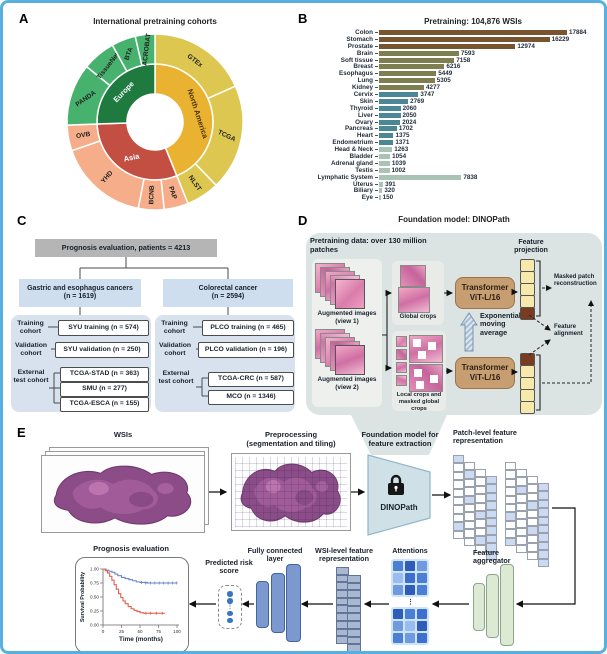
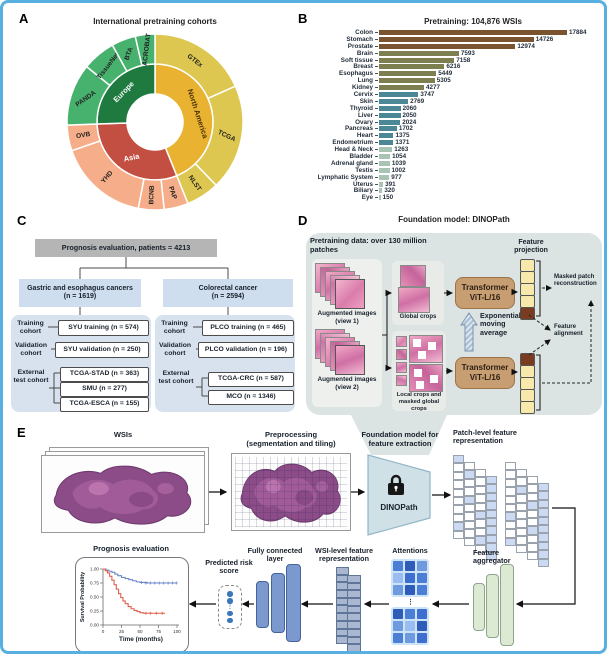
Pretraining: 104,876 WSIs/Stomach: 16229 -> 14726
Pretraining: 104,876 WSIs/Lymphatic System: 7838 -> 977
